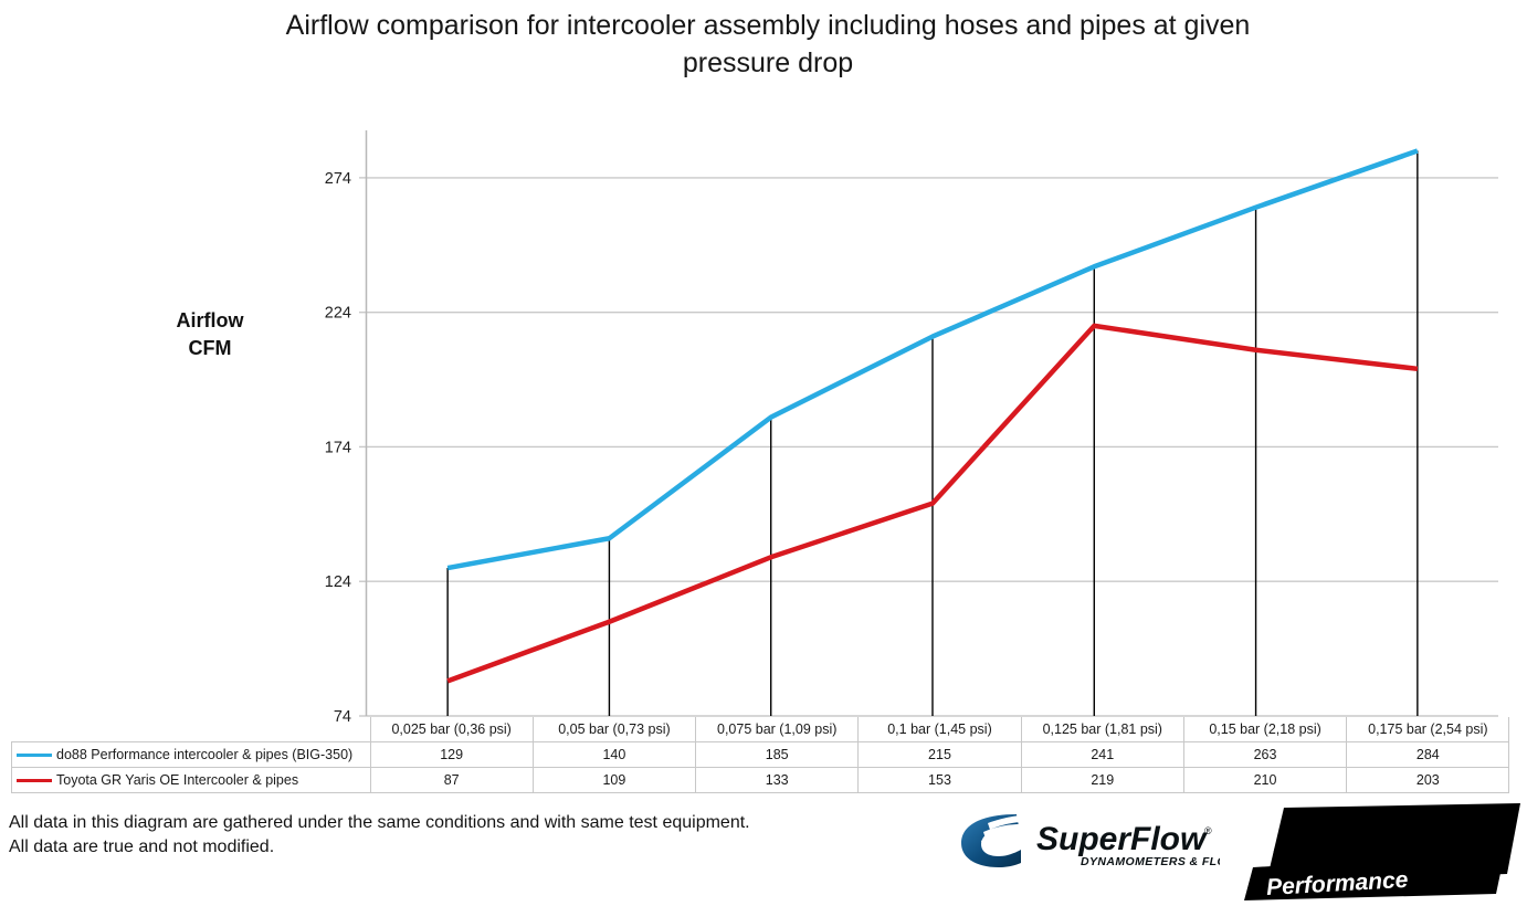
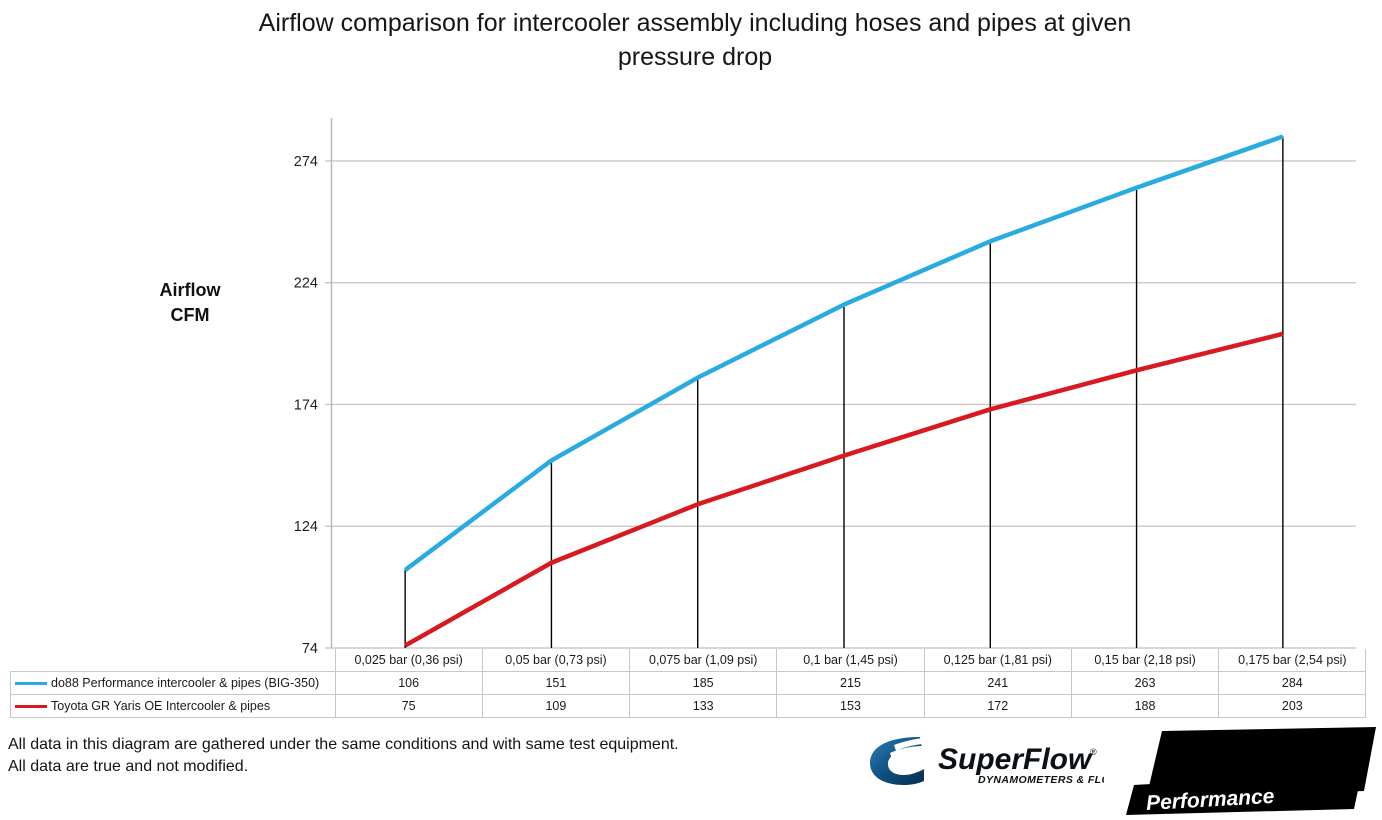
do88 Performance intercooler & pipes (BIG-350)/0,025 bar (0,36 psi): 129 -> 106
Toyota GR Yaris OE Intercooler & pipes/0,025 bar (0,36 psi): 87 -> 75
do88 Performance intercooler & pipes (BIG-350)/0,05 bar (0,73 psi): 140 -> 151
Toyota GR Yaris OE Intercooler & pipes/0,125 bar (1,81 psi): 219 -> 172
Toyota GR Yaris OE Intercooler & pipes/0,15 bar (2,18 psi): 210 -> 188
